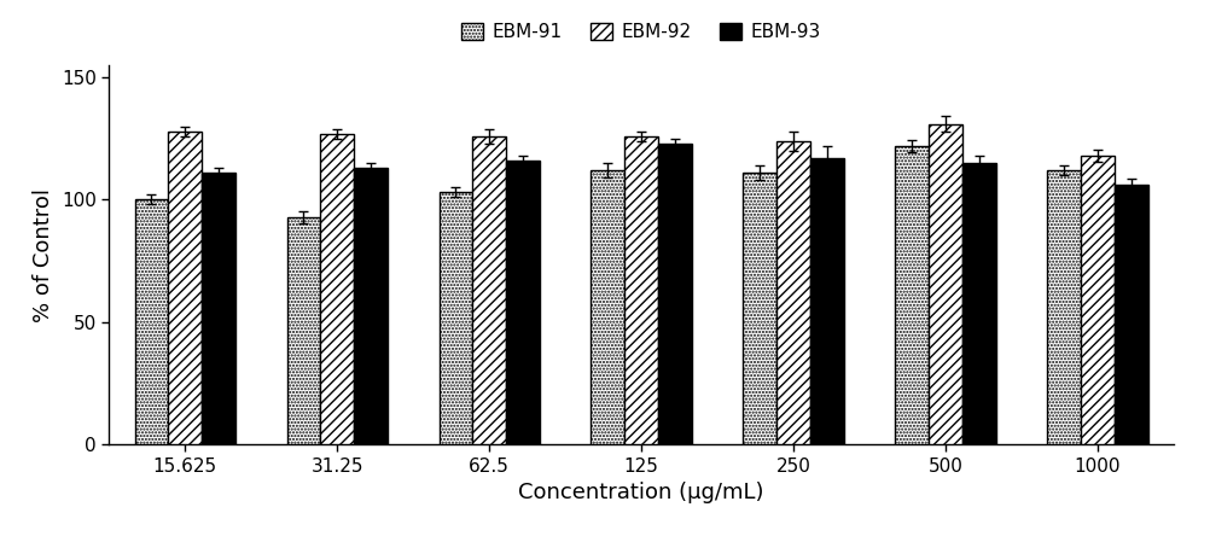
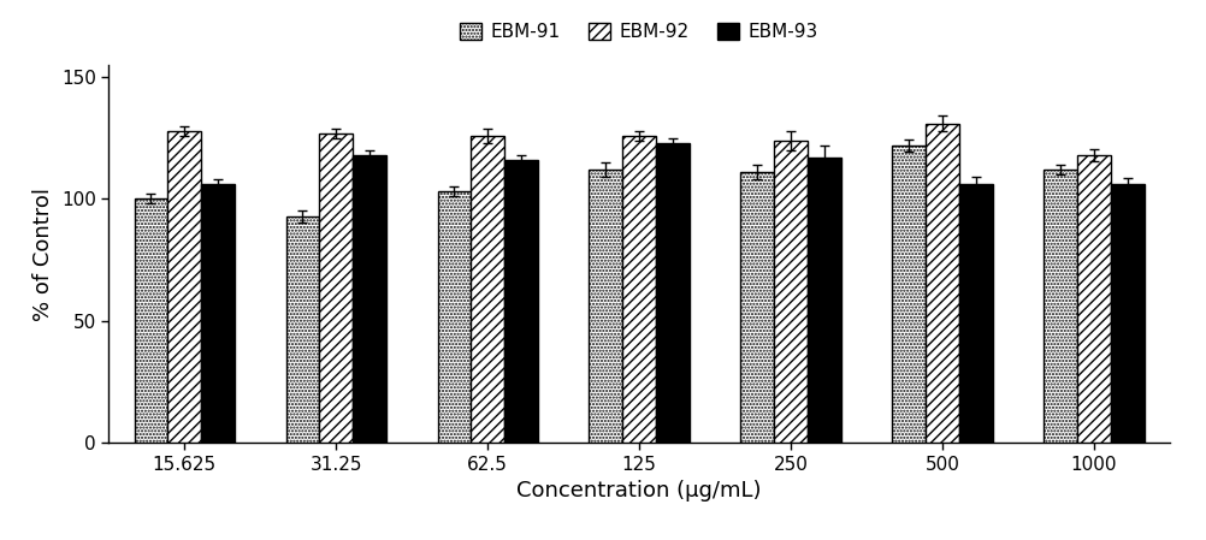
EBM-93/15.625: 111 -> 106
EBM-93/31.25: 113 -> 118
EBM-93/500: 115 -> 106
